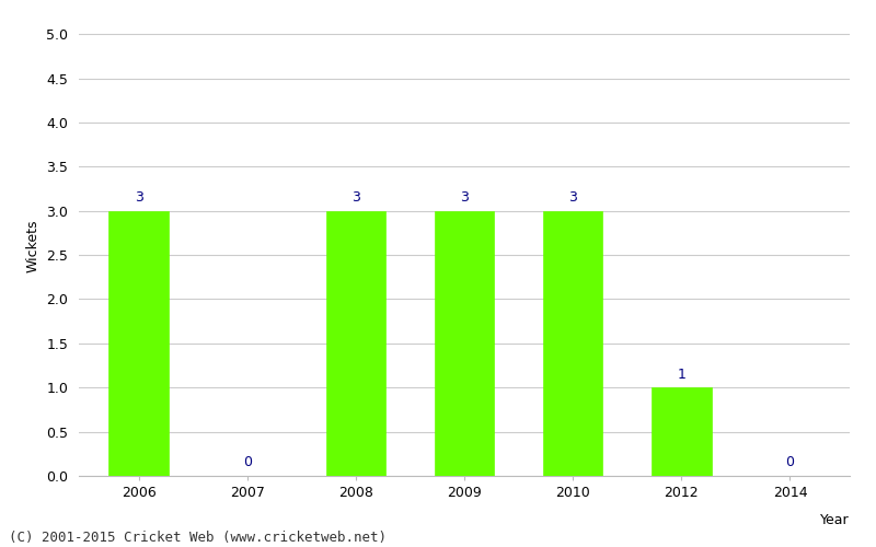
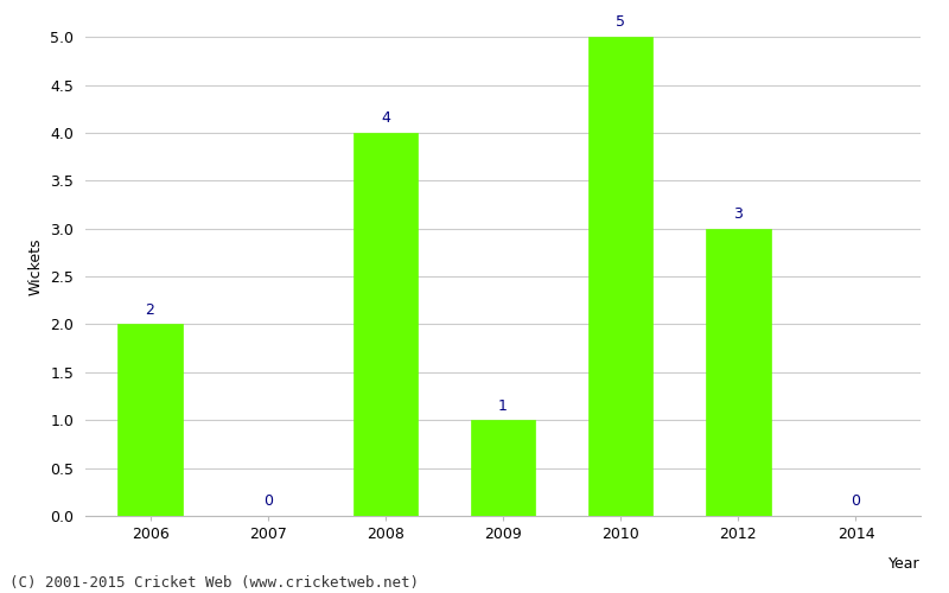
2006: 3 -> 2
2008: 3 -> 4
2009: 3 -> 1
2010: 3 -> 5
2012: 1 -> 3
